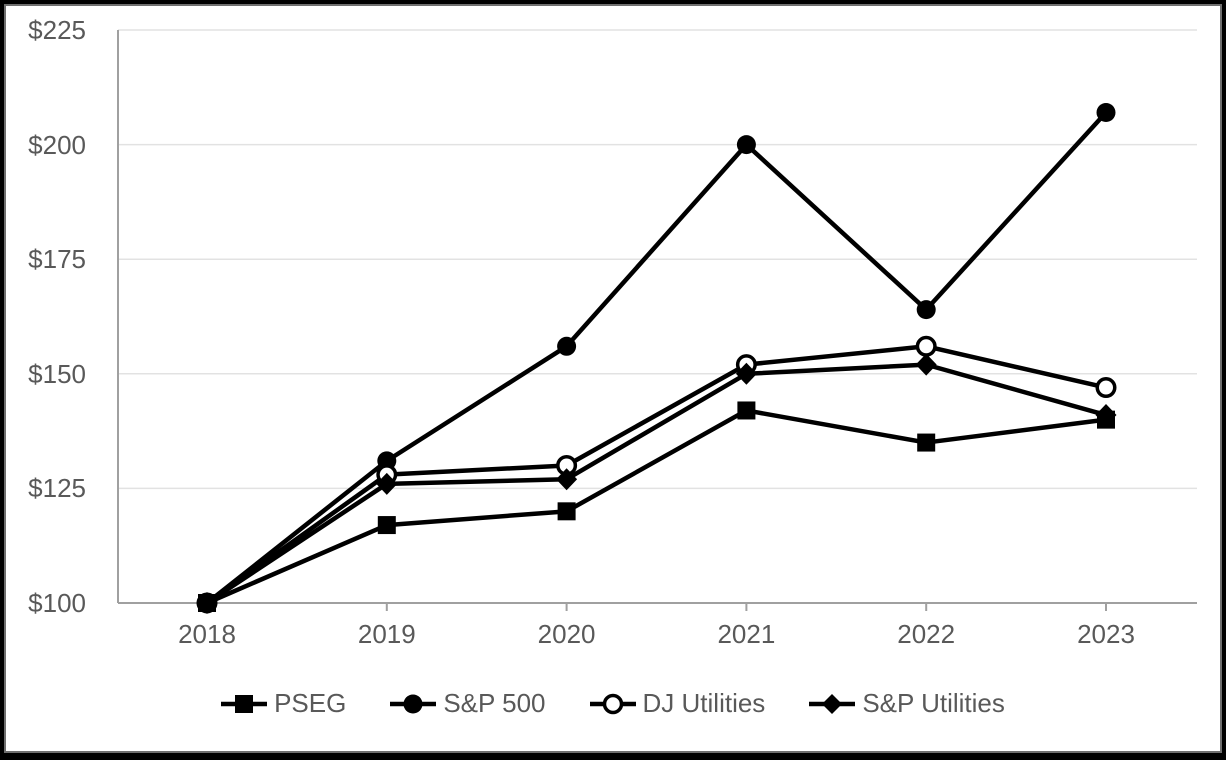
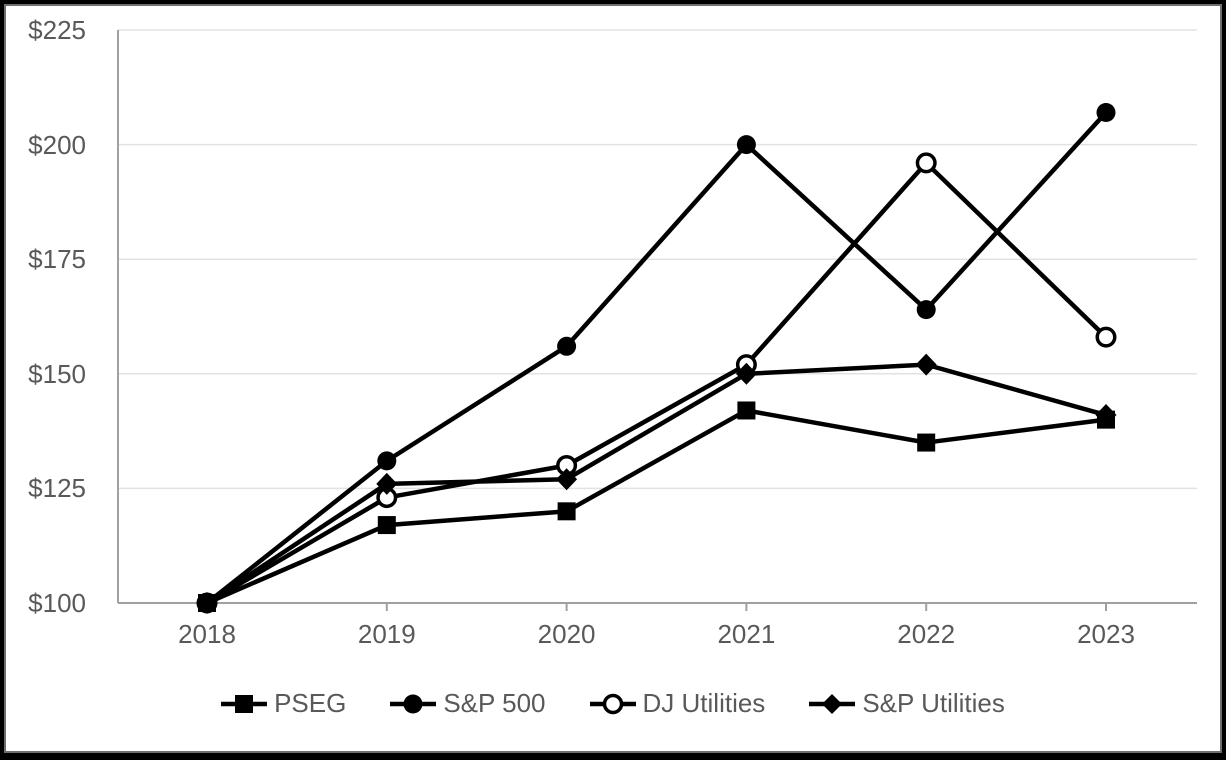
DJ Utilities/2019: $128 -> $123
DJ Utilities/2022: $156 -> $196
DJ Utilities/2023: $147 -> $158
